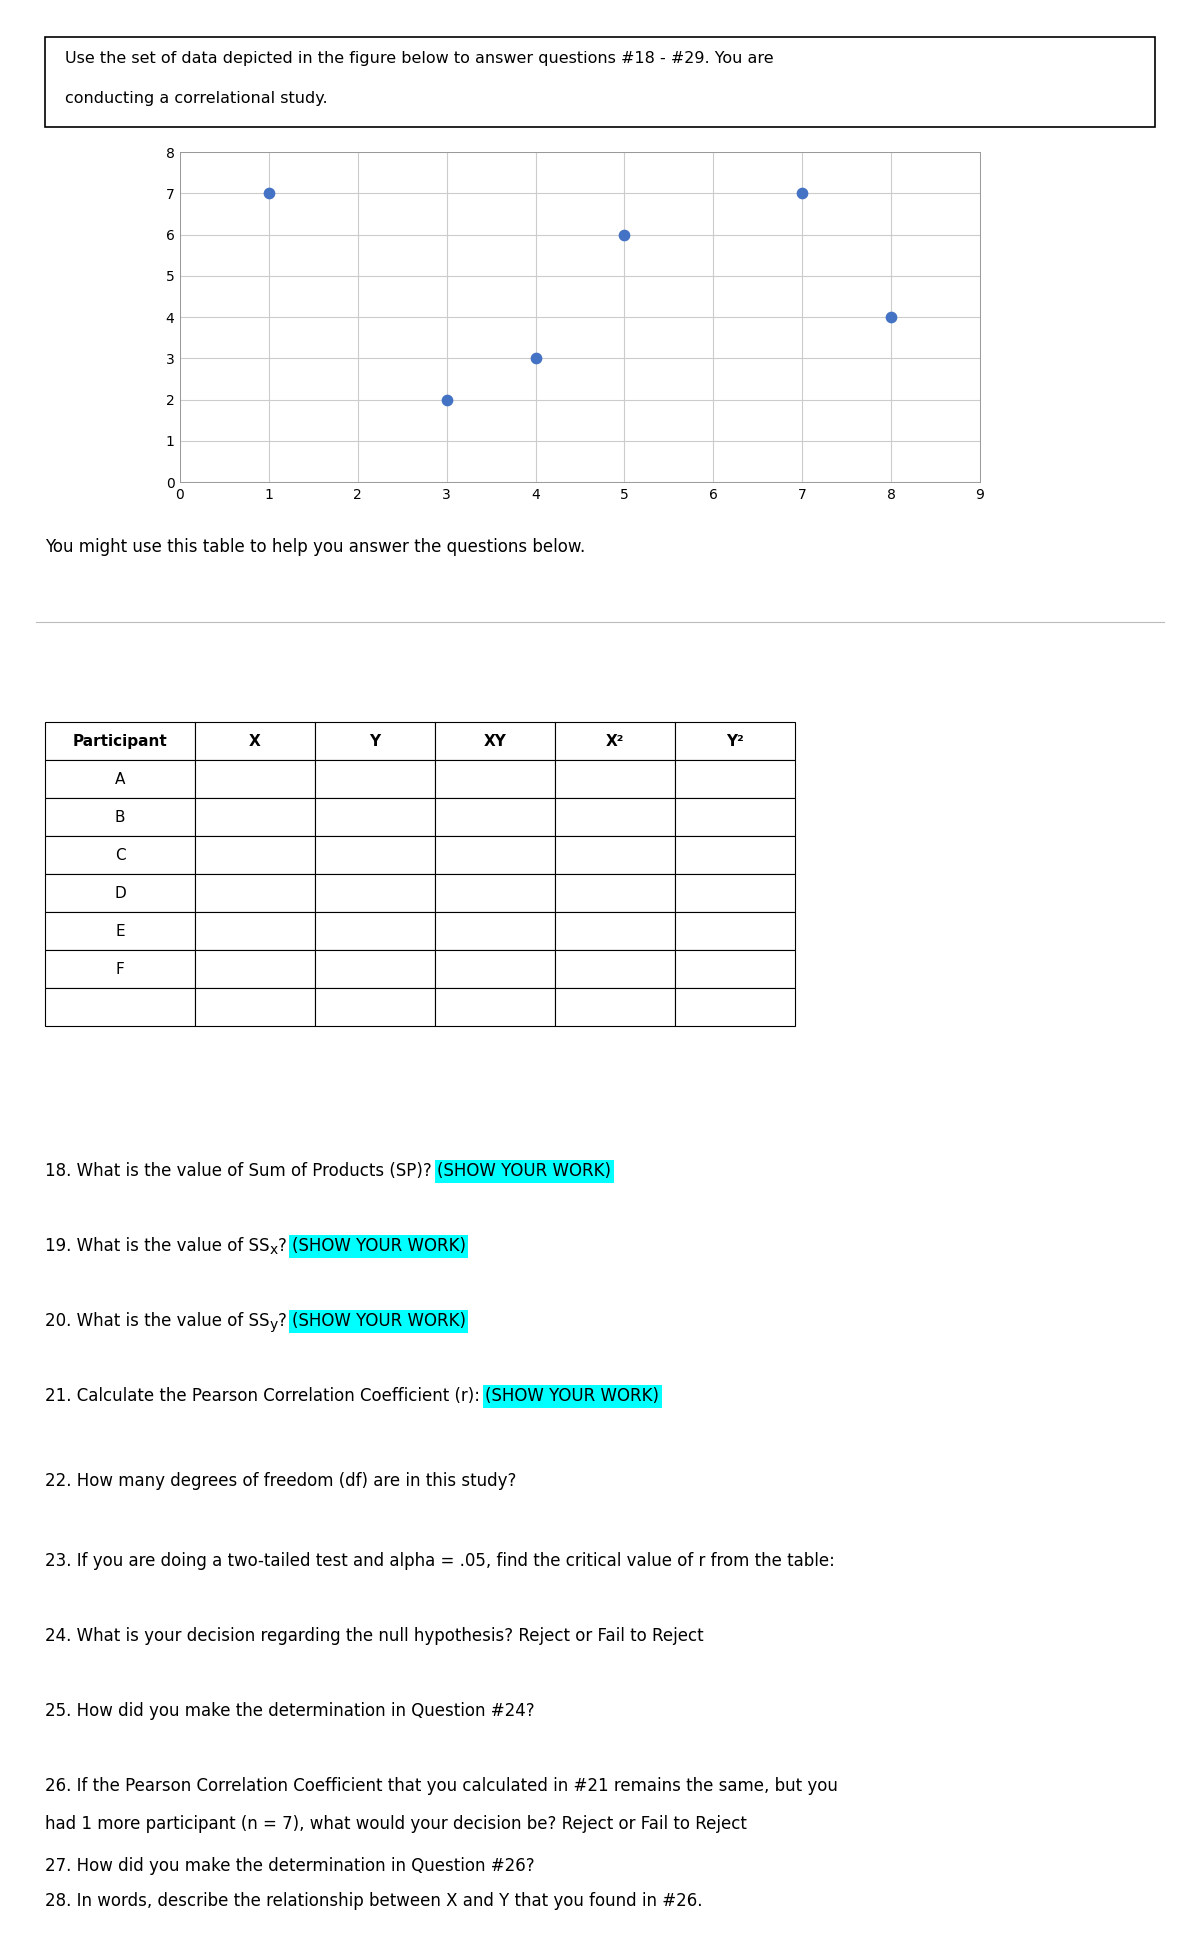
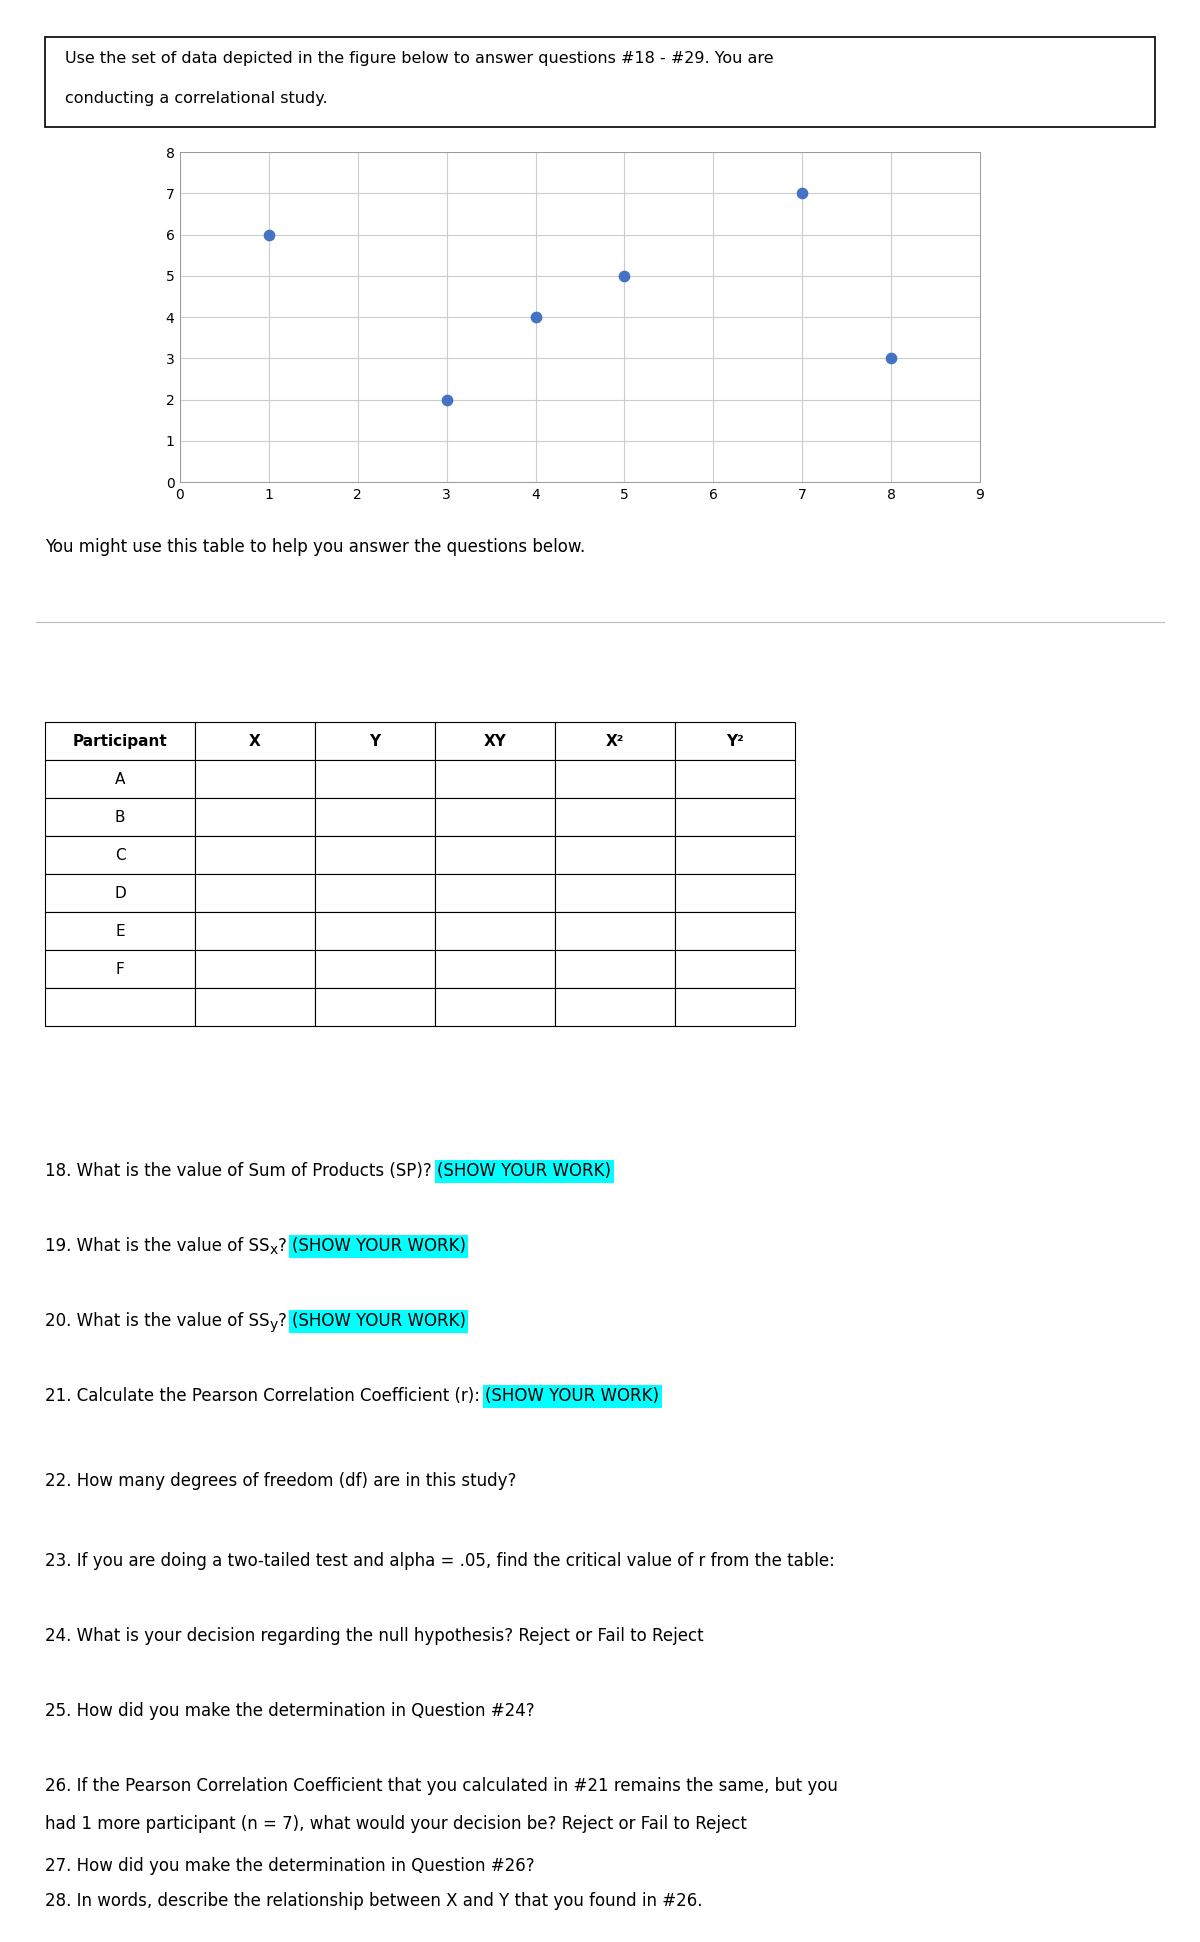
1: 7 -> 6
4: 3 -> 4
5: 6 -> 5
8: 4 -> 3
